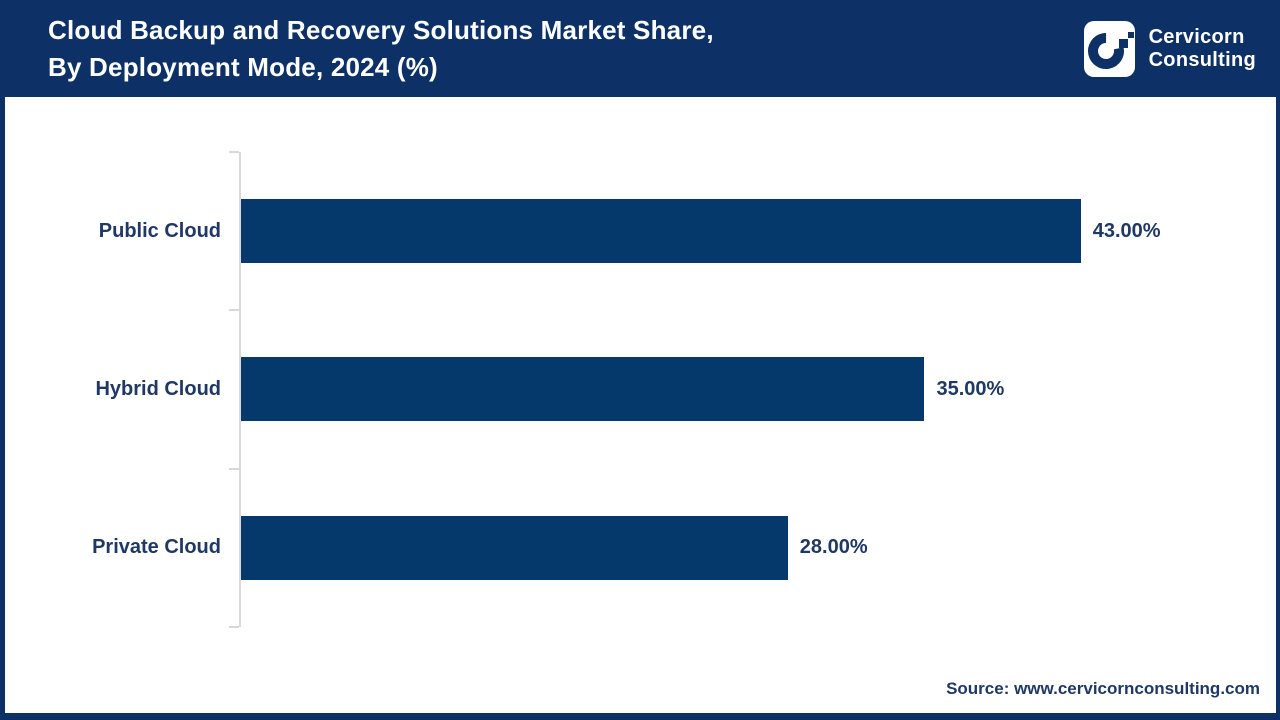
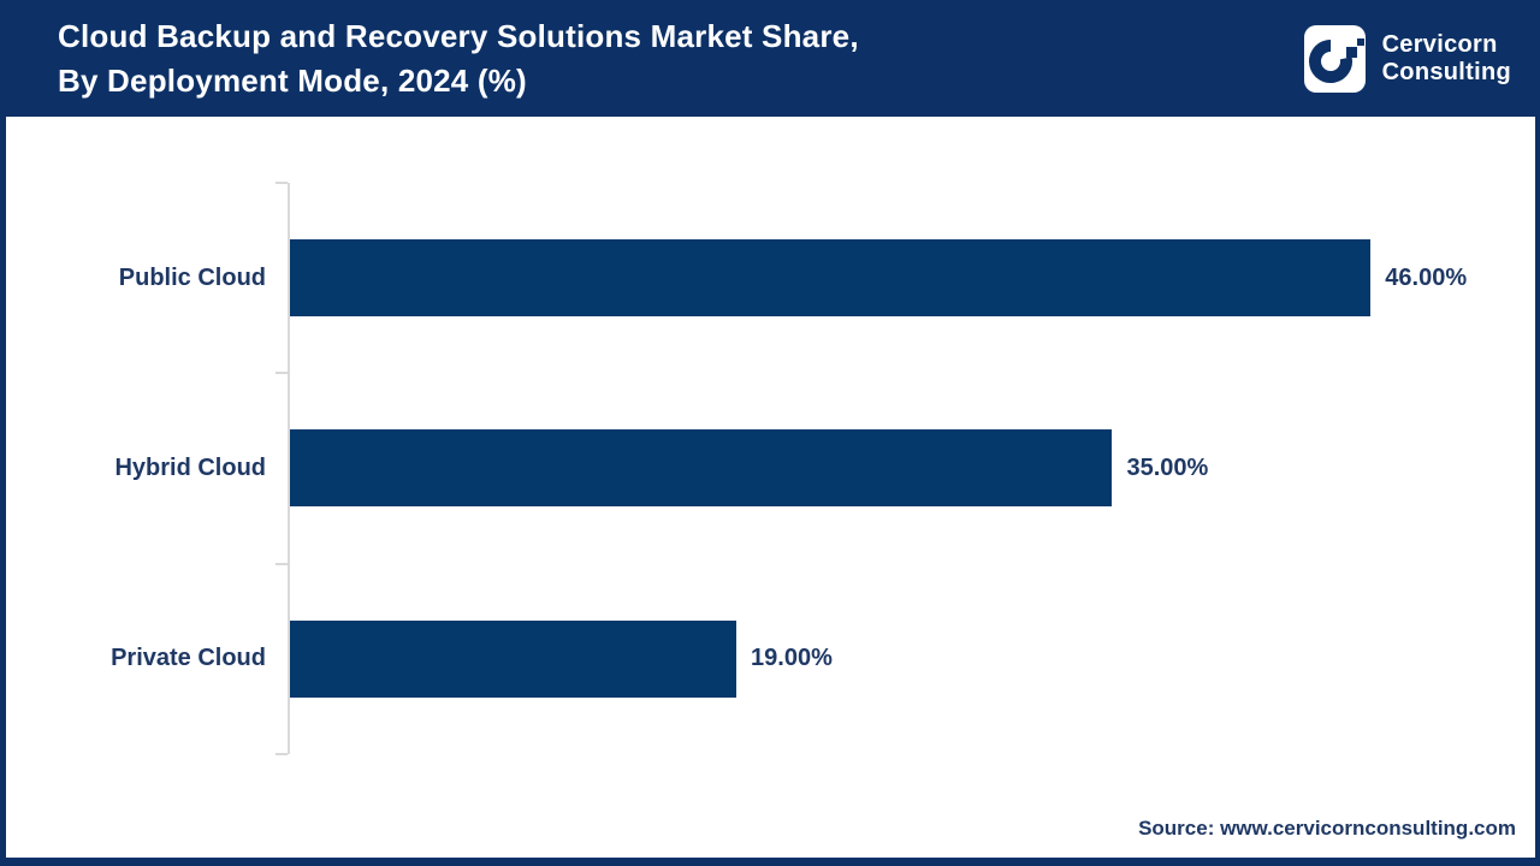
Public Cloud: 43.00% -> 46.00%
Private Cloud: 28.00% -> 19.00%
